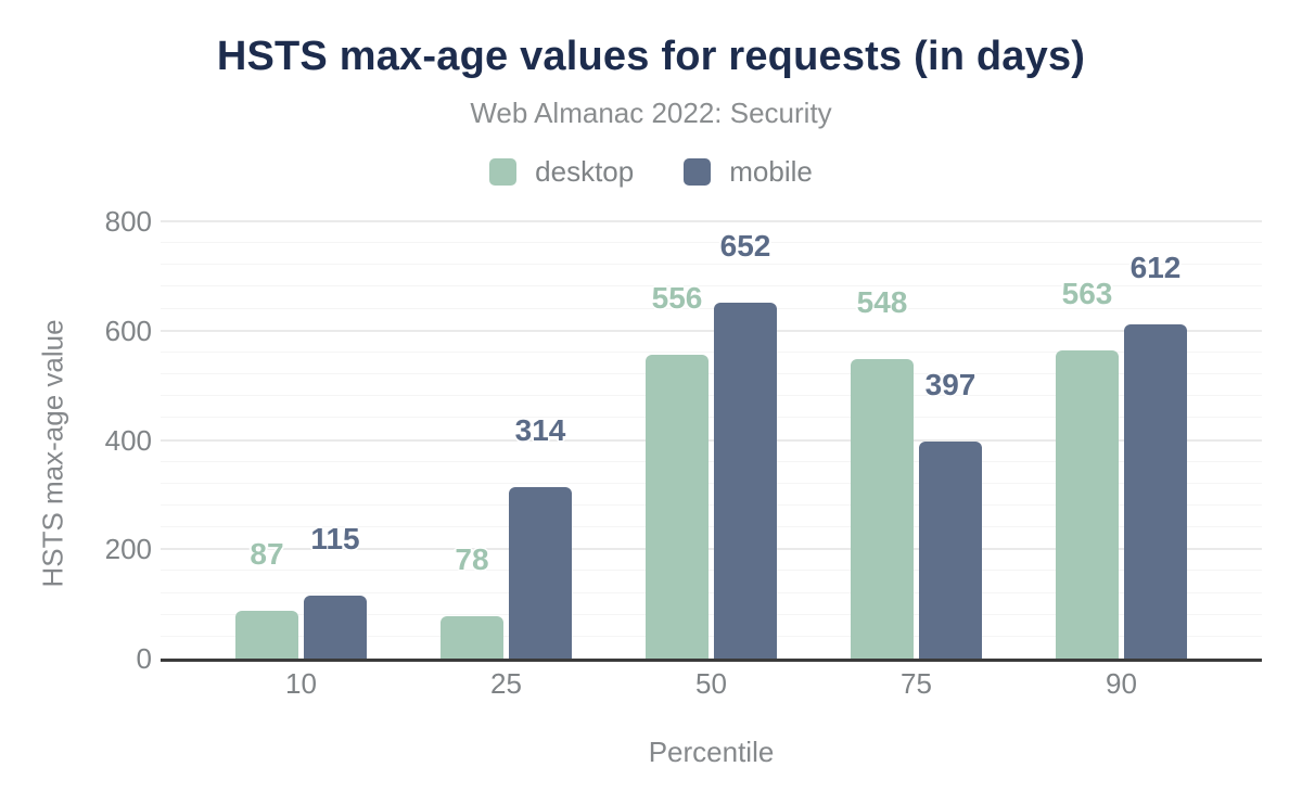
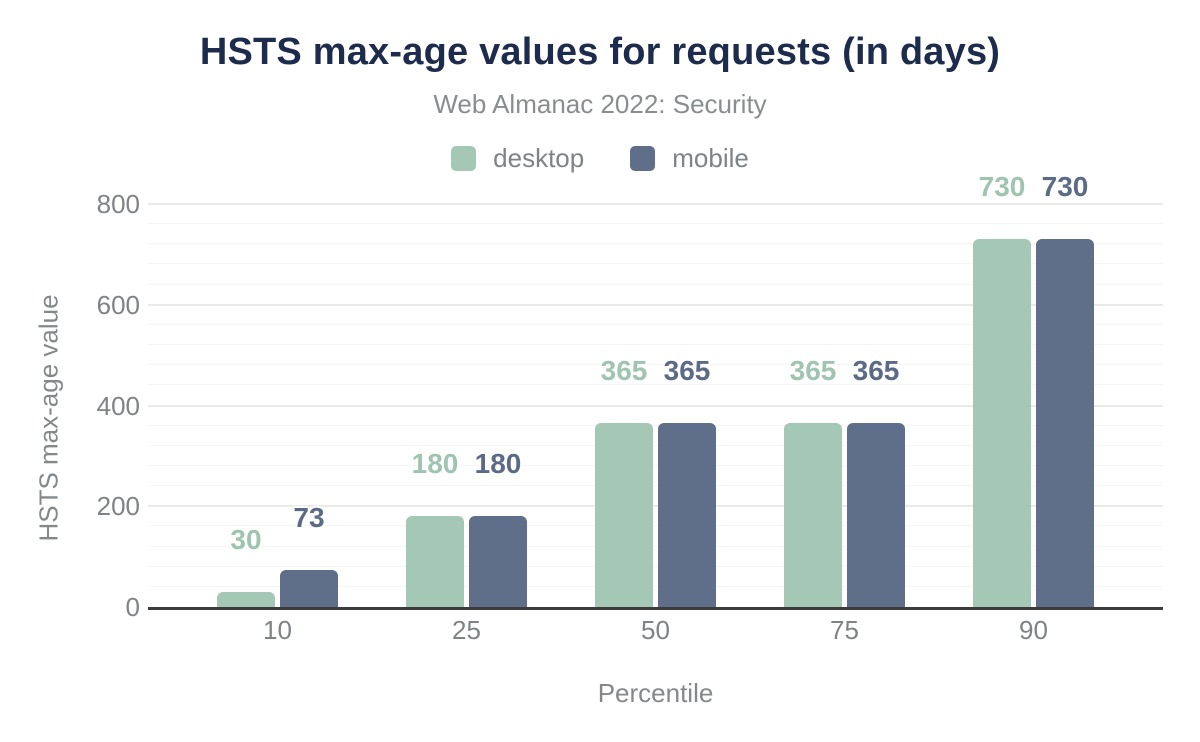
desktop/10: 87 -> 30
mobile/10: 115 -> 73
desktop/25: 78 -> 180
mobile/25: 314 -> 180
desktop/50: 556 -> 365
mobile/50: 652 -> 365
desktop/75: 548 -> 365
mobile/75: 397 -> 365
desktop/90: 563 -> 730
mobile/90: 612 -> 730
